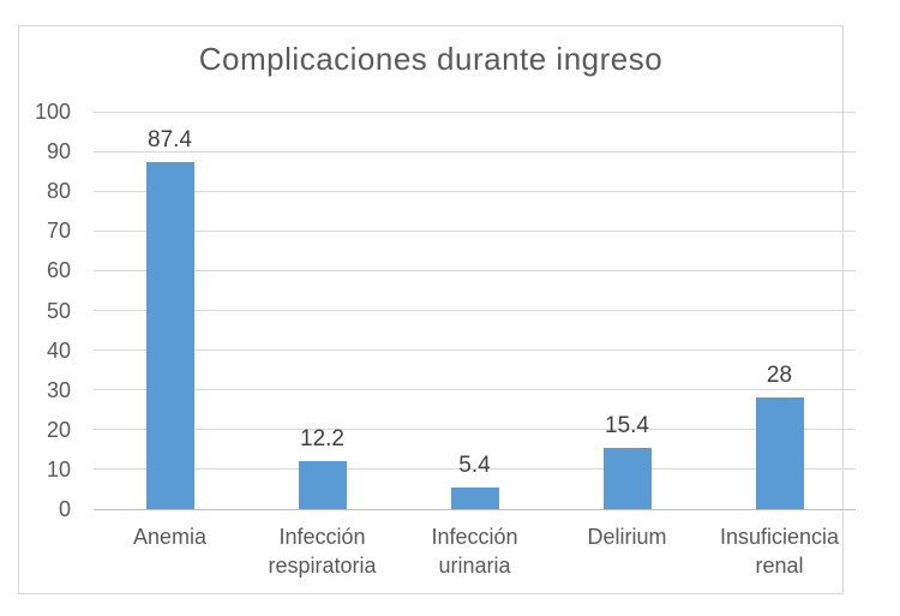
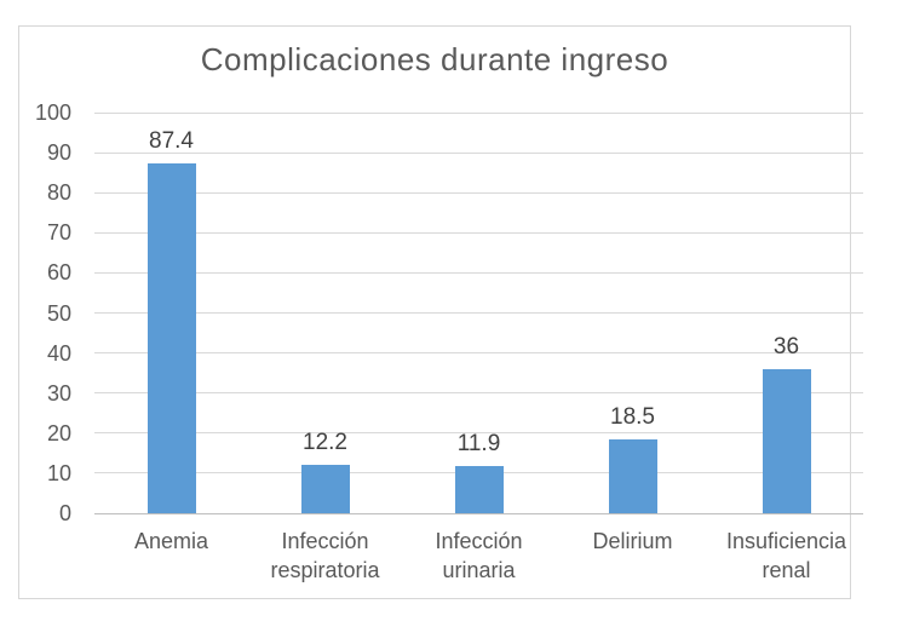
Infección urinaria: 5.4 -> 11.9
Delirium: 15.4 -> 18.5
Insuficiencia renal: 28 -> 36
